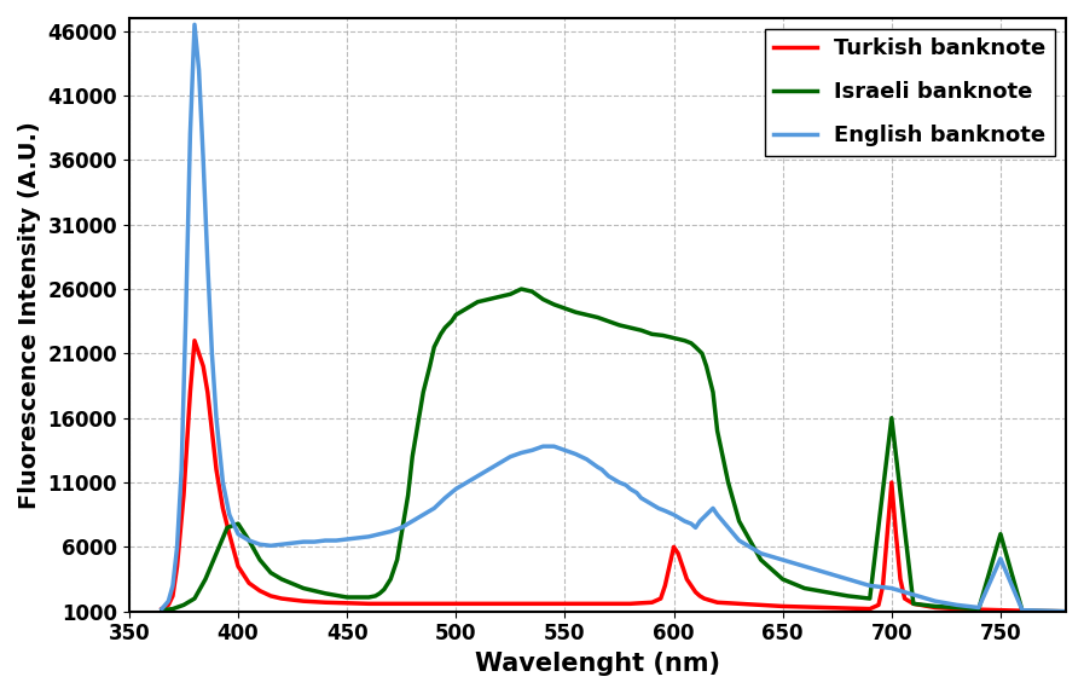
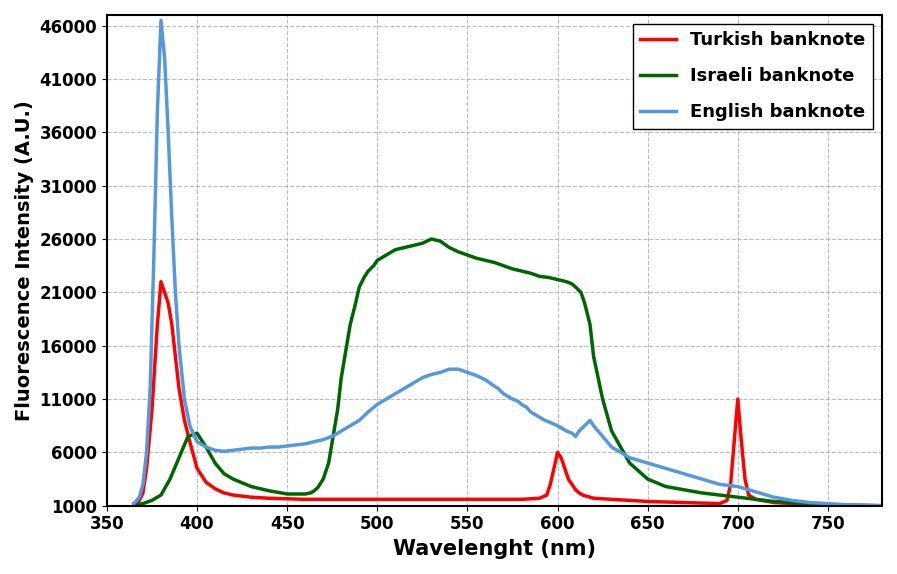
Israeli banknote/700: 16000 -> 1800
Israeli banknote/750: 7000 -> 1100
English banknote/750: 5100 -> 1200
